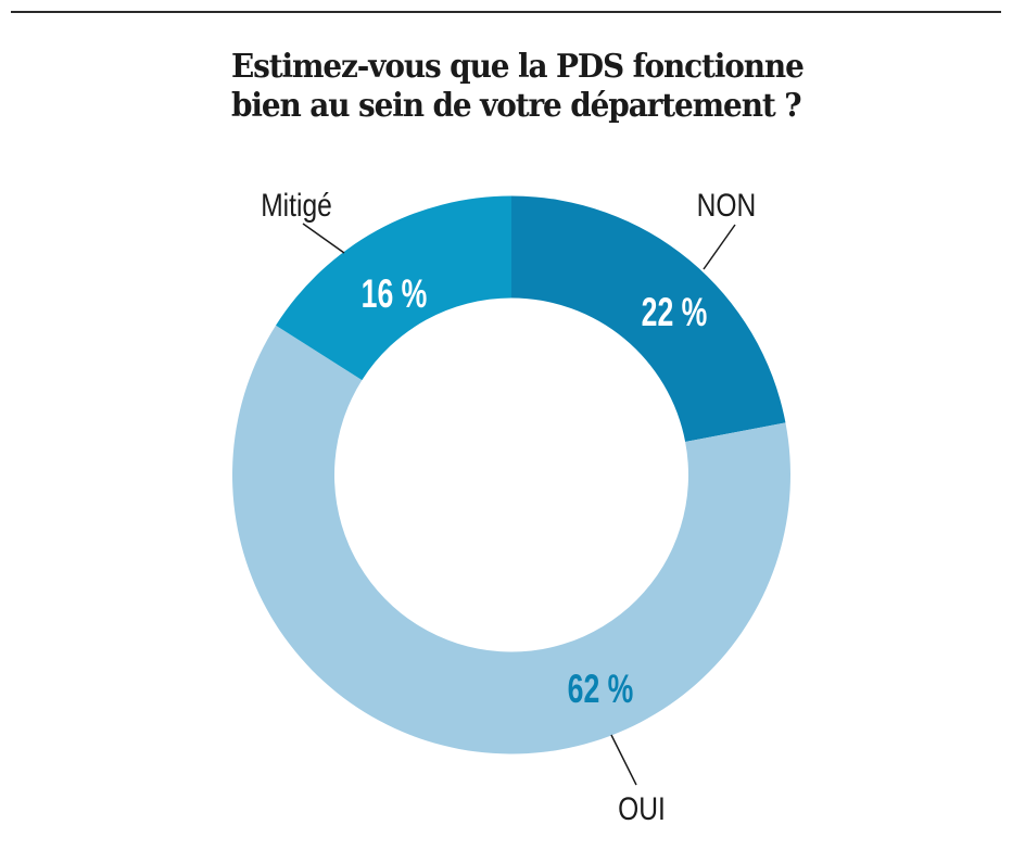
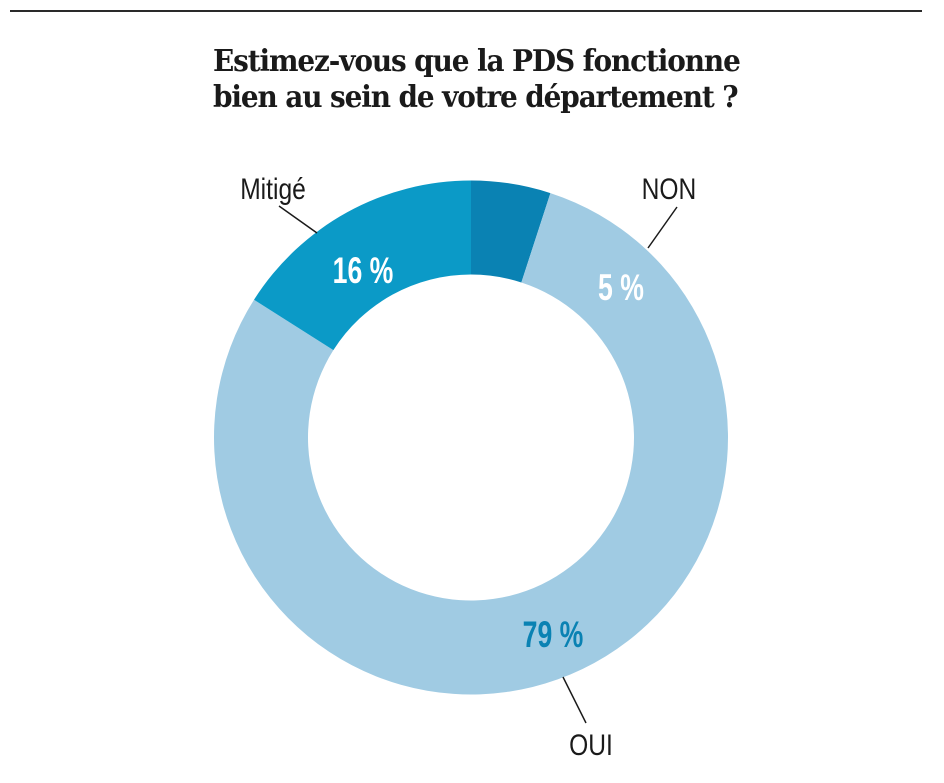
NON: 22 -> 5
OUI: 62 -> 79
